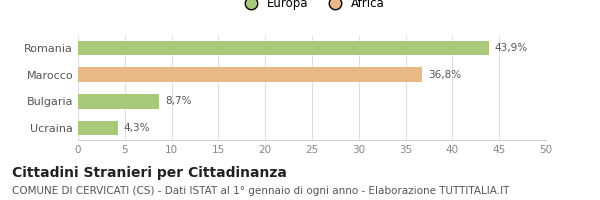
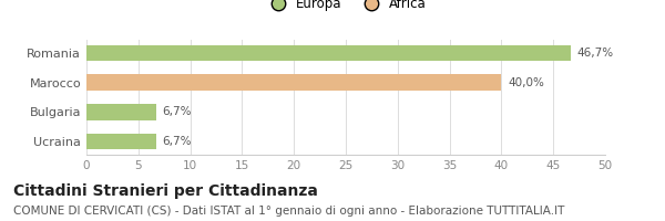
Romania: 43,9% -> 46,7%
Marocco: 36,8% -> 40,0%
Bulgaria: 8,7% -> 6,7%
Ucraina: 4,3% -> 6,7%
